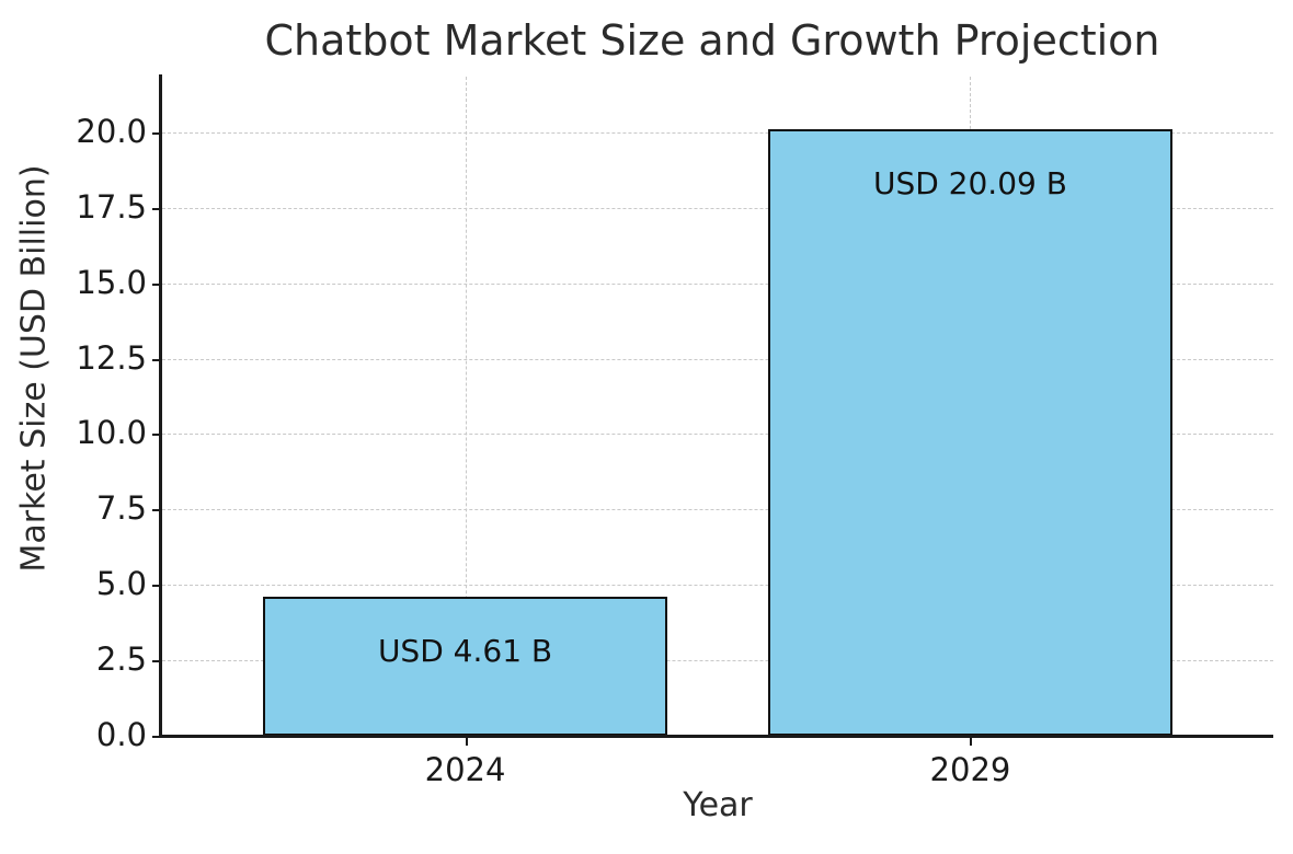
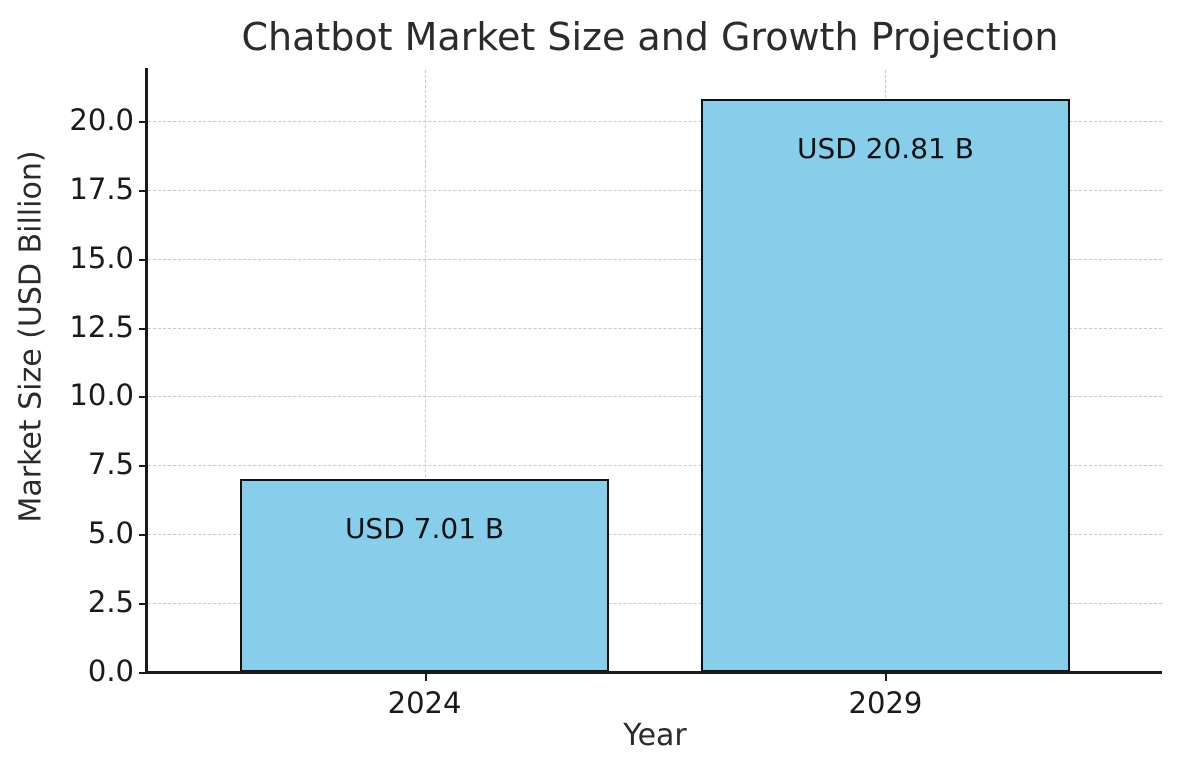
2024: 4.61 -> 7.01
2029: 20.09 -> 20.81
